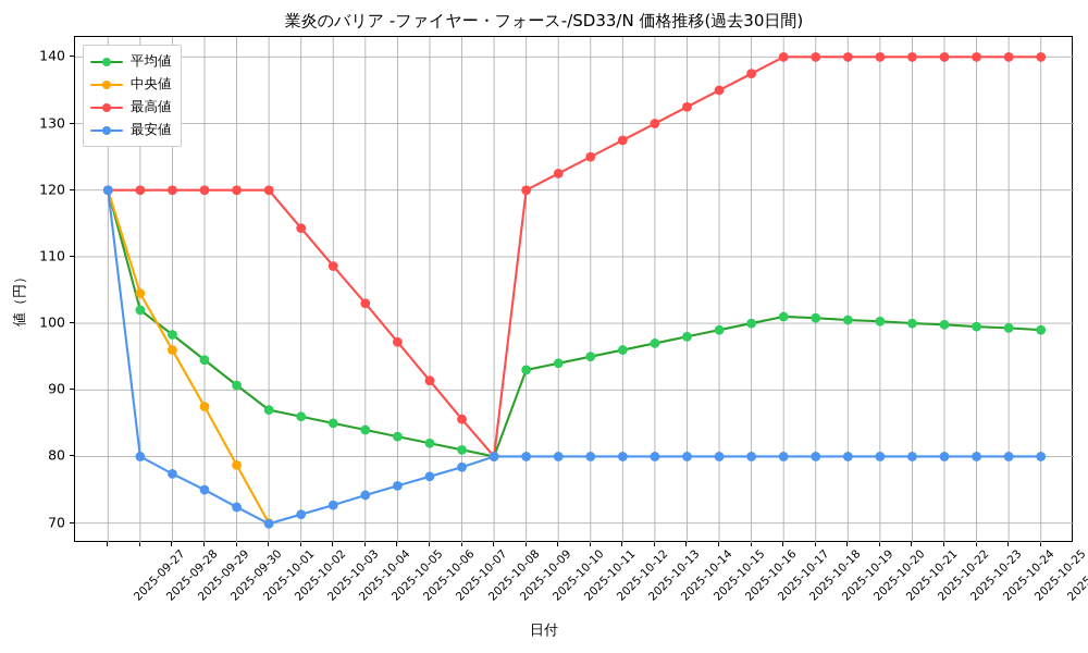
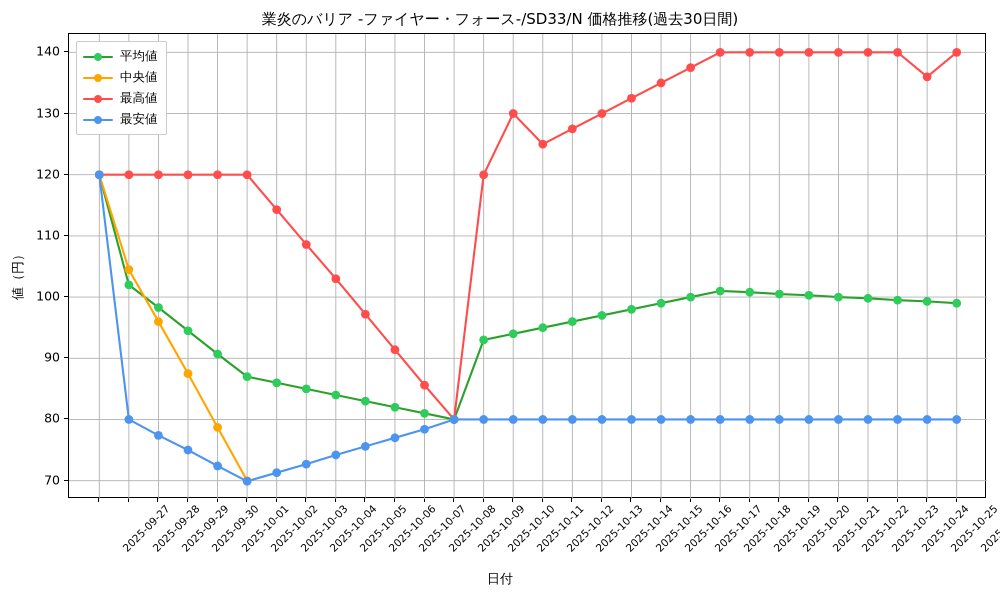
最高値/2025-10-11: 122 -> 130
最高値/2025-10-25: 140 -> 136
